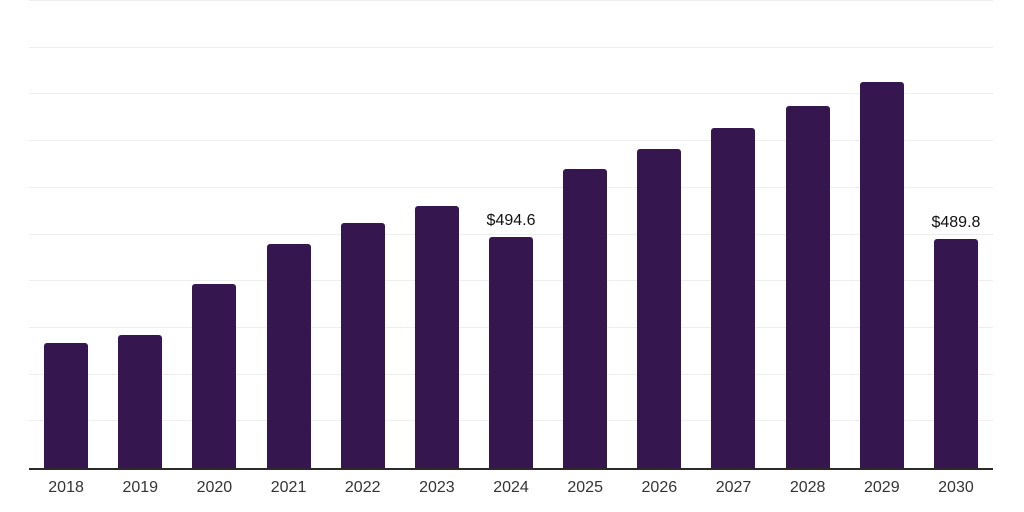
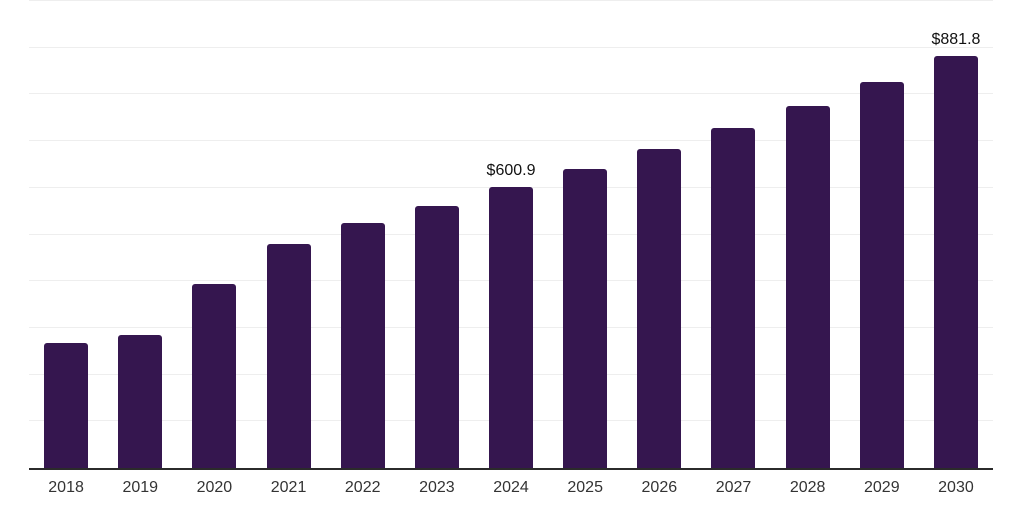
2024: $494.6 -> $600.9
2030: $489.8 -> $881.8
